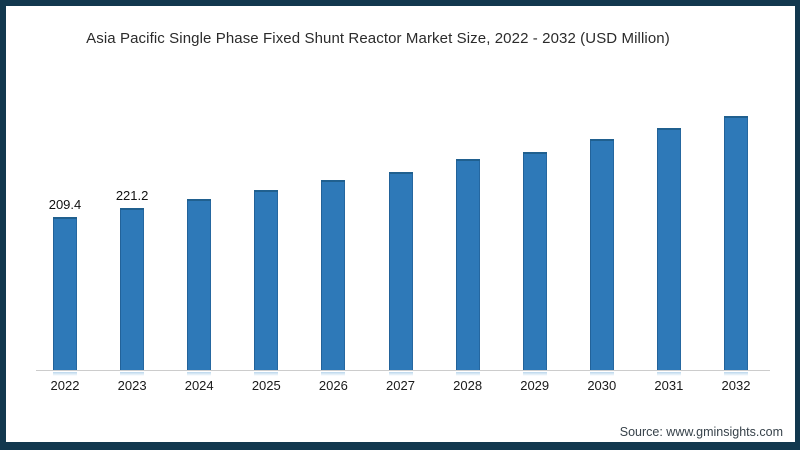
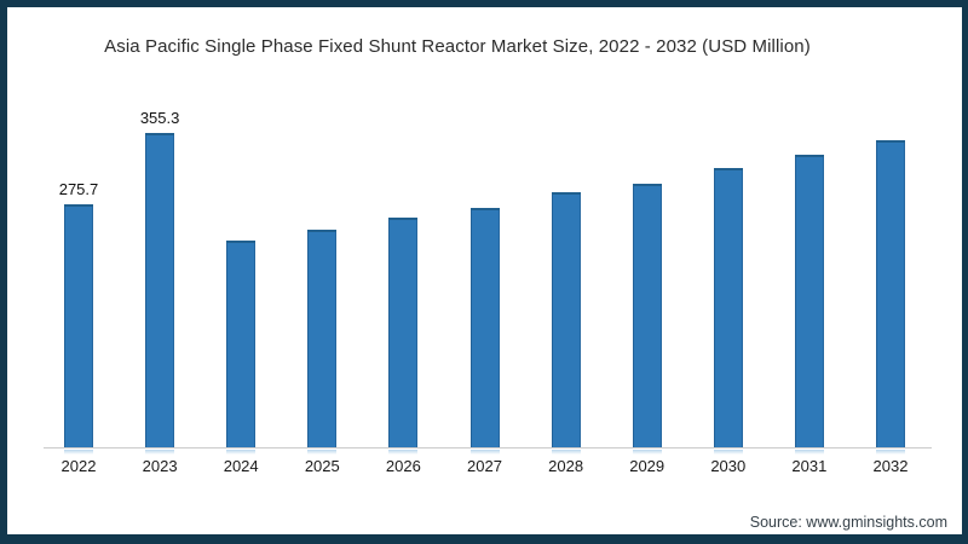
2022: 209.4 -> 275.7
2023: 221.2 -> 355.3
